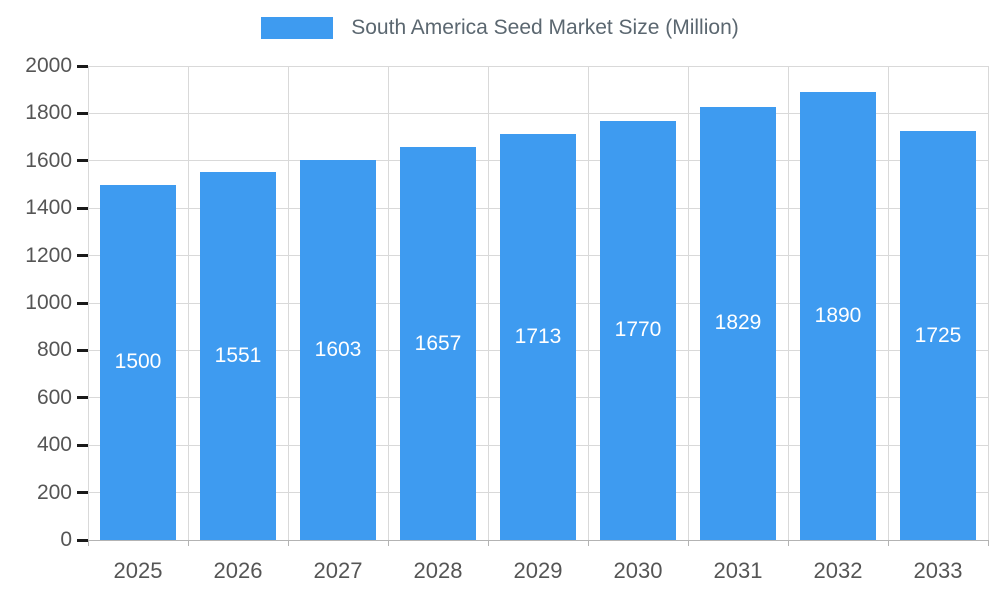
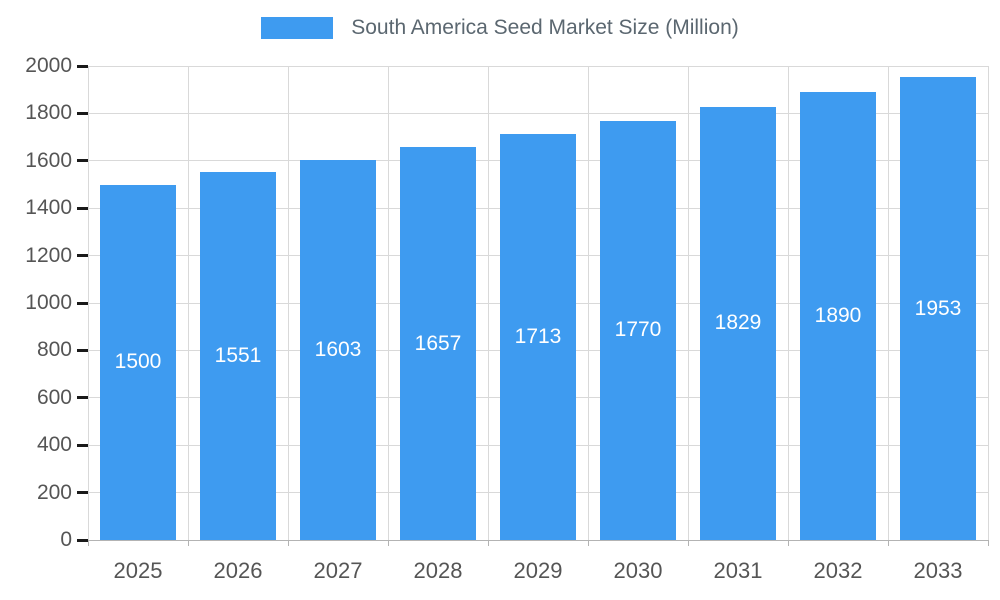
2033: 1725 -> 1953
